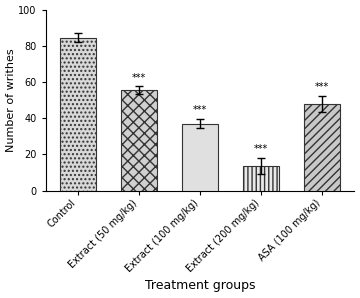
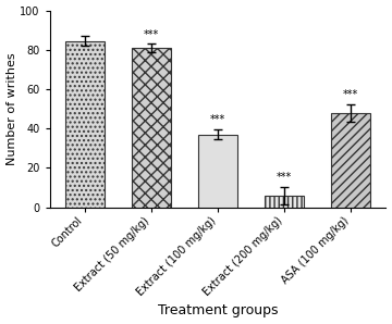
Extract (50 mg/kg): 56 -> 81
Extract (200 mg/kg): 14 -> 6
